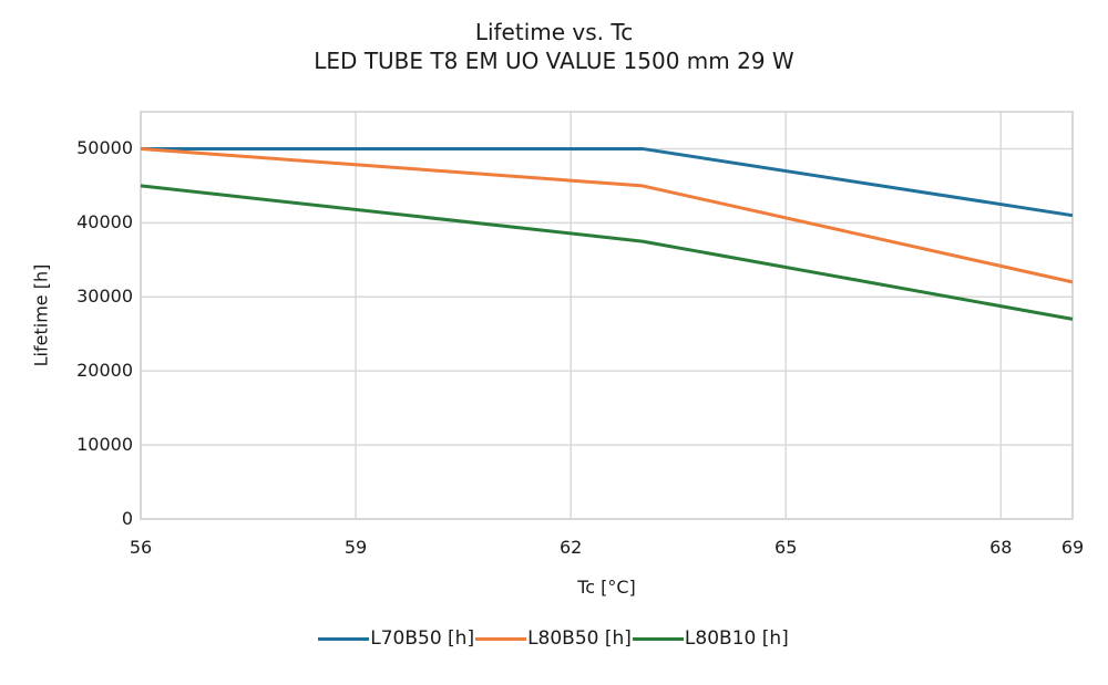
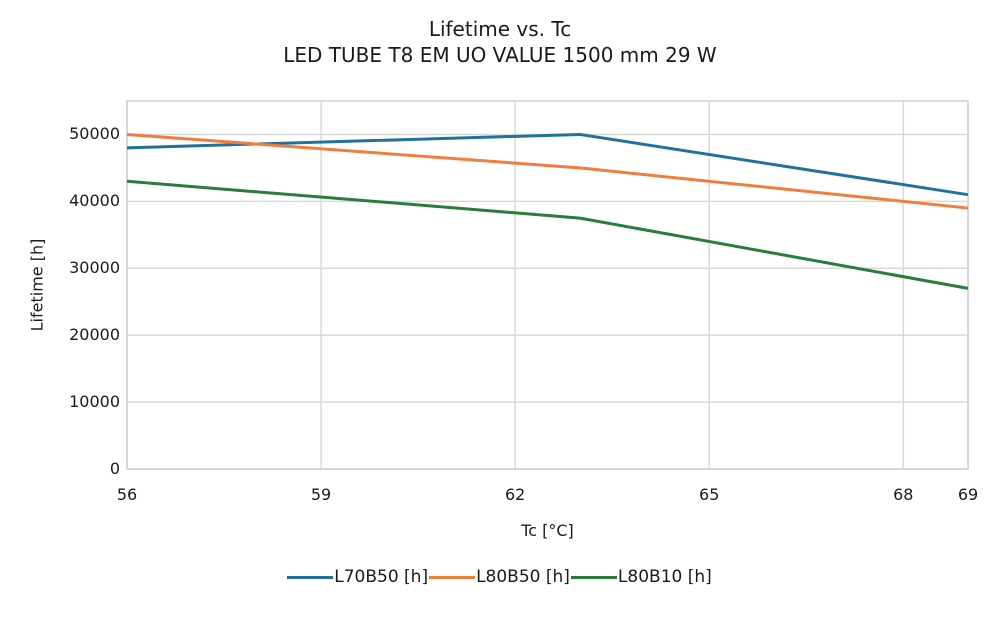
L70B50 [h]/56: 50000 -> 48000
L80B10 [h]/56: 45000 -> 43000
L80B50 [h]/69: 32000 -> 39000
